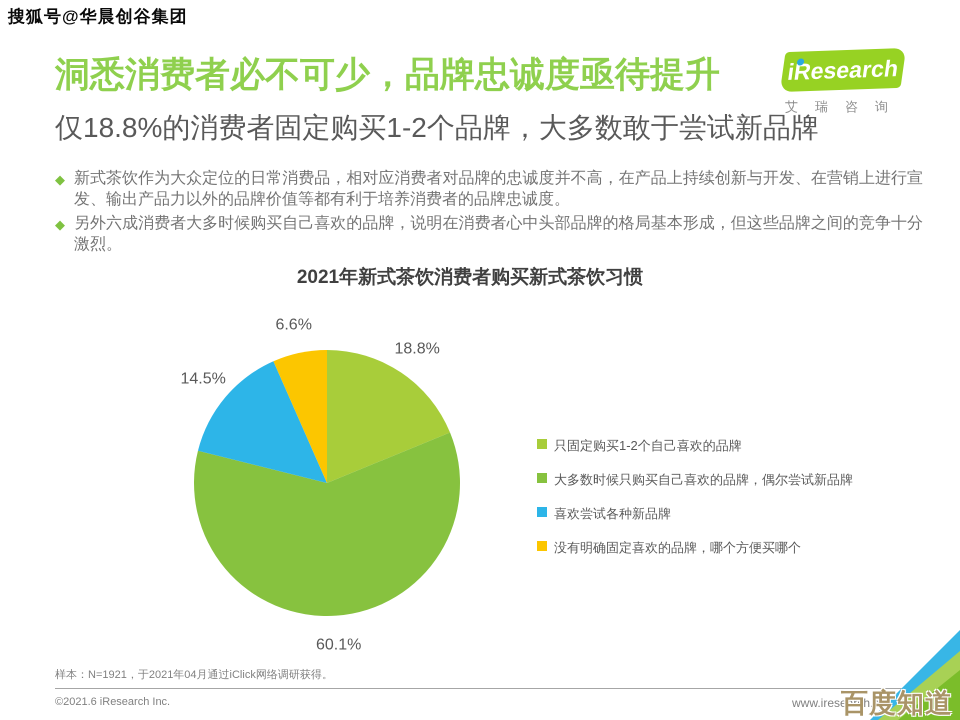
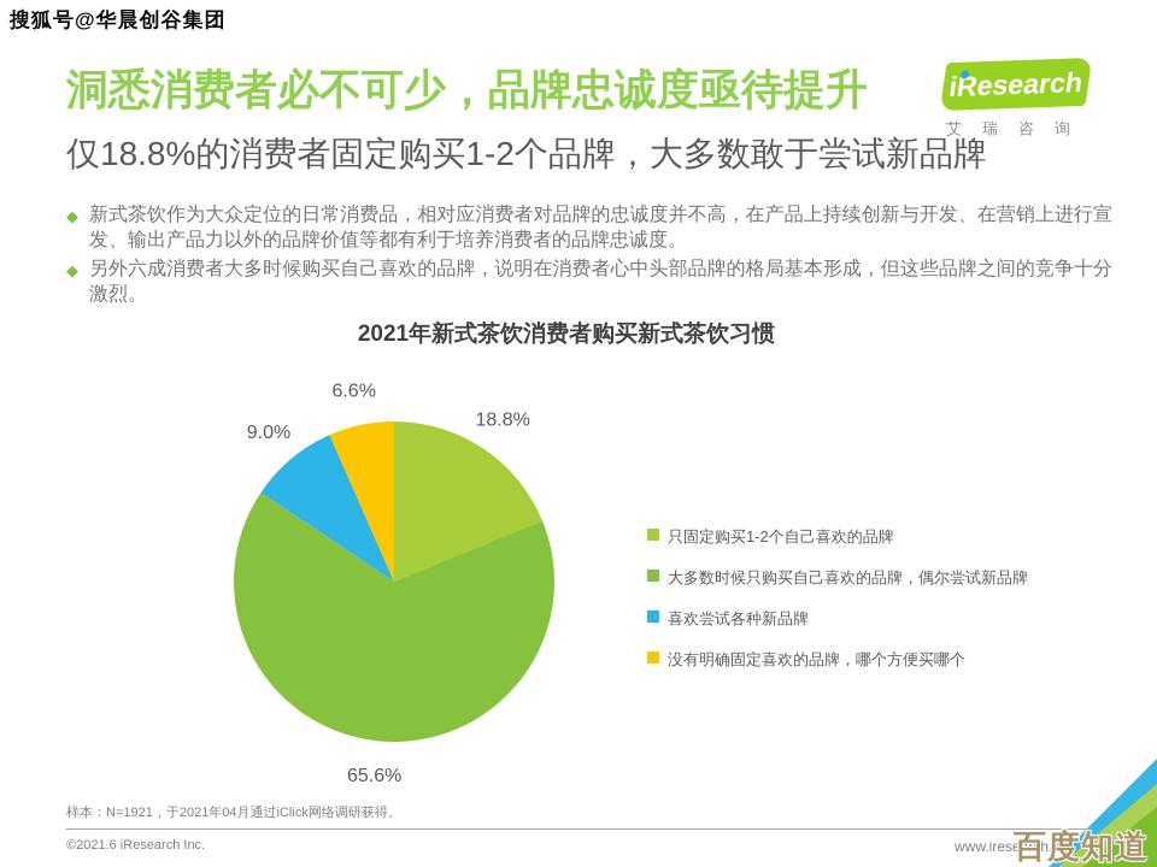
大多数时候只购买自己喜欢的品牌，偶尔尝试新品牌: 60.1% -> 65.6%
喜欢尝试各种新品牌: 14.5% -> 9.0%
